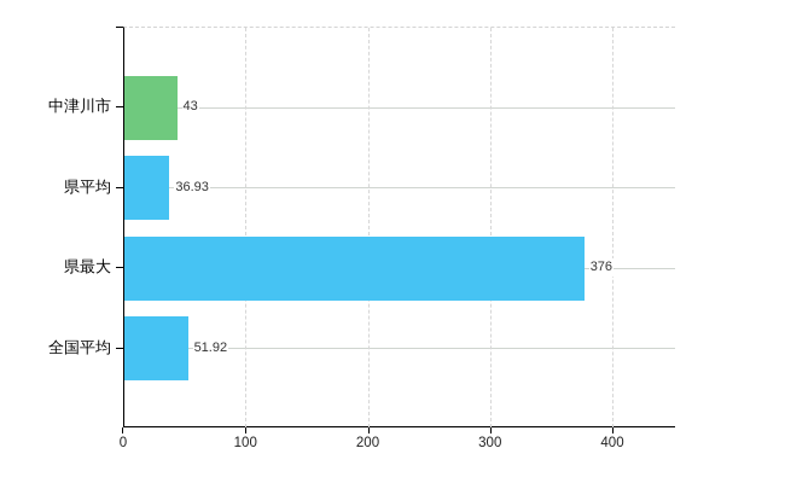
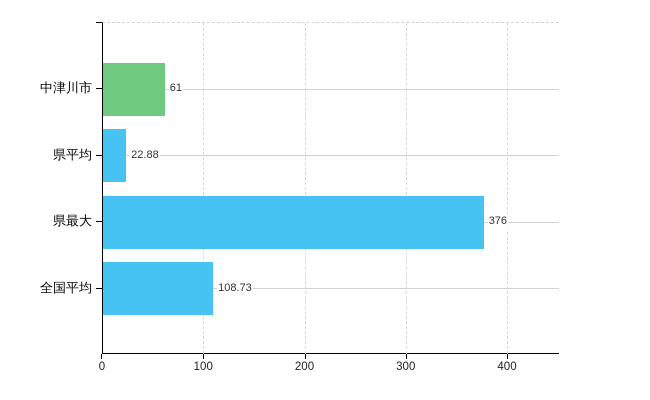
中津川市: 43 -> 61
県平均: 36.93 -> 22.88
全国平均: 51.92 -> 108.73
